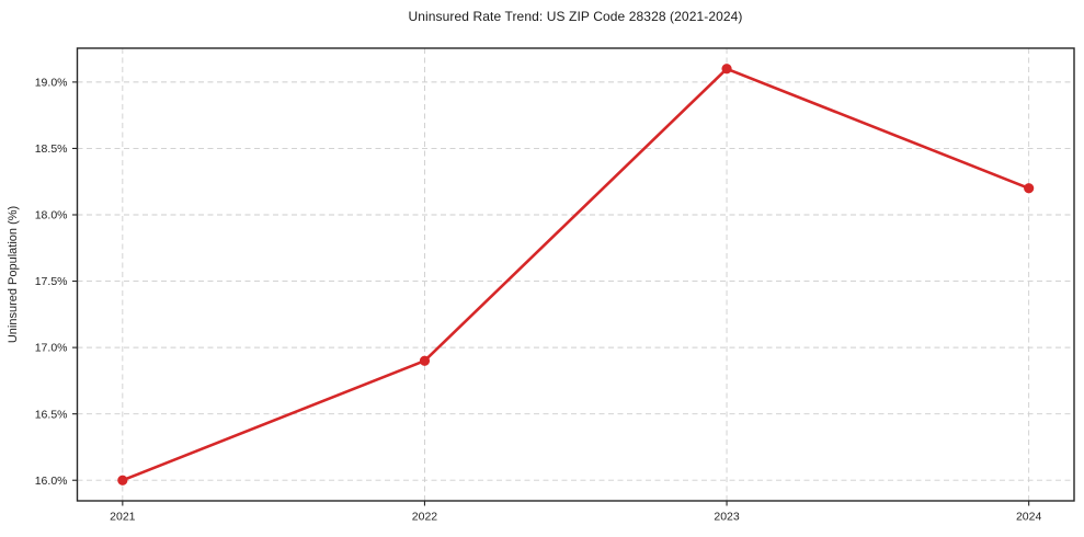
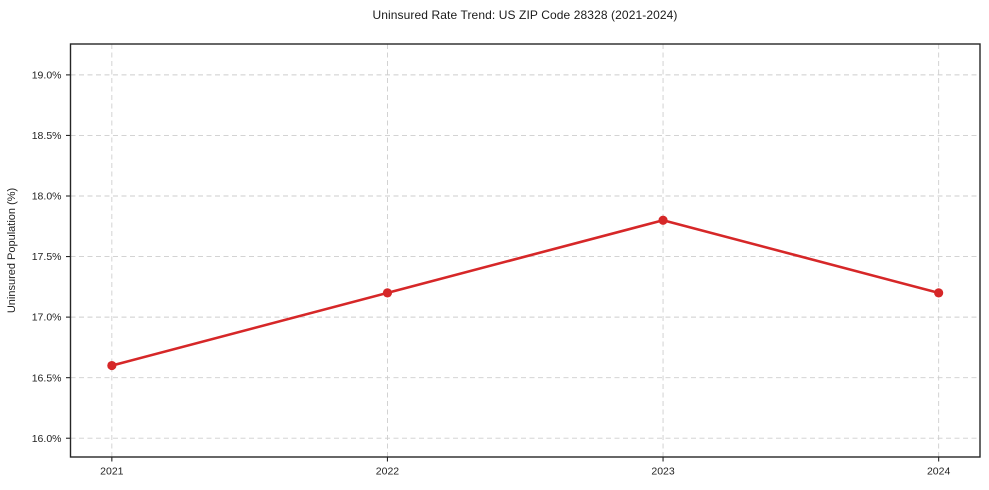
2021: 16.0% -> 16.6%
2022: 16.9% -> 17.2%
2023: 19.1% -> 17.8%
2024: 18.2% -> 17.2%
